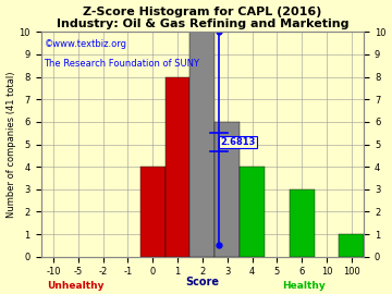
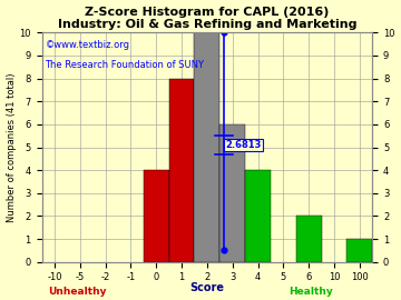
6: 3 -> 2
